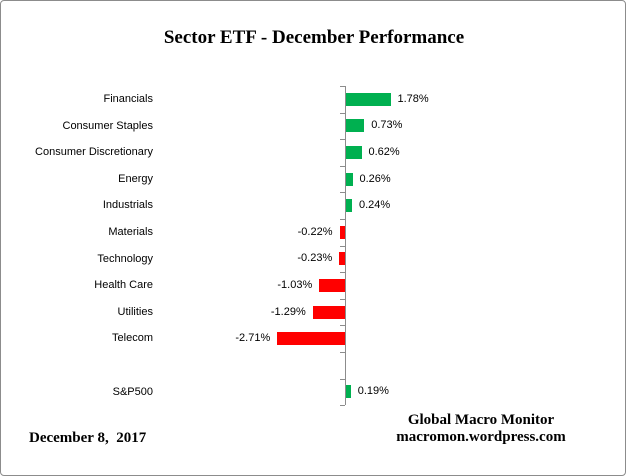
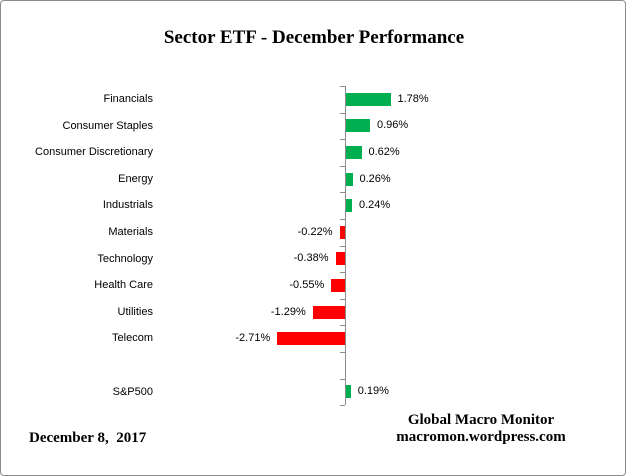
Consumer Staples: 0.73% -> 0.96%
Technology: -0.23% -> -0.38%
Health Care: -1.03% -> -0.55%
